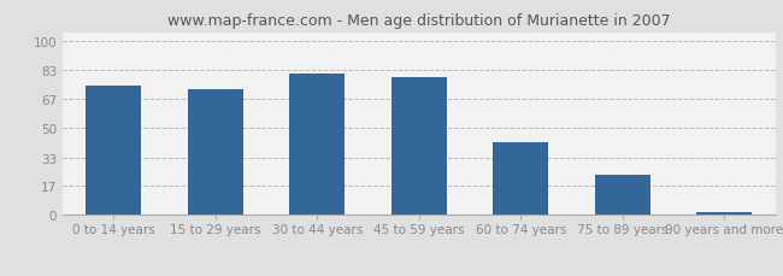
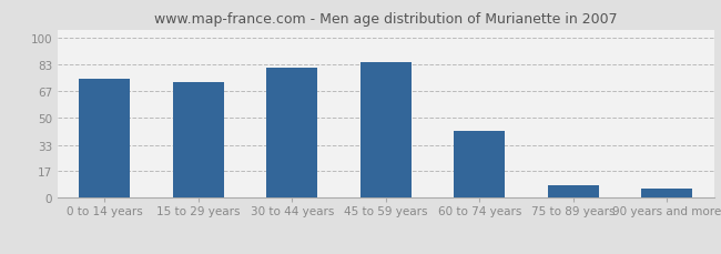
45 to 59 years: 79 -> 85
75 to 89 years: 23 -> 8
90 years and more: 2 -> 6
